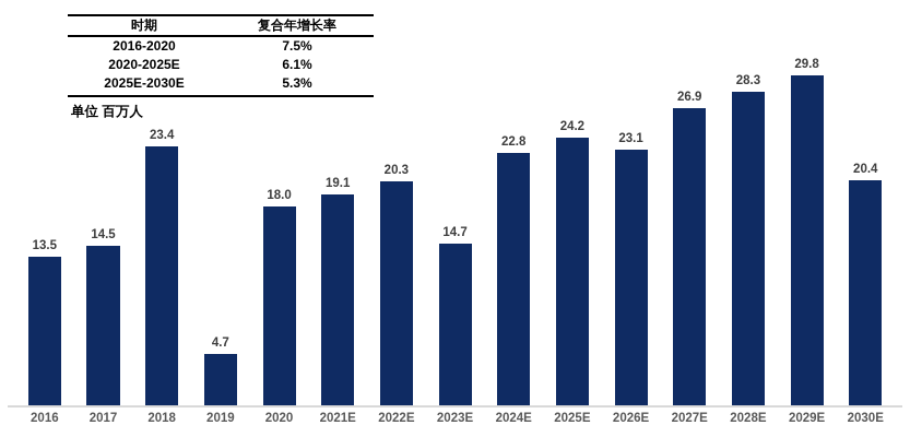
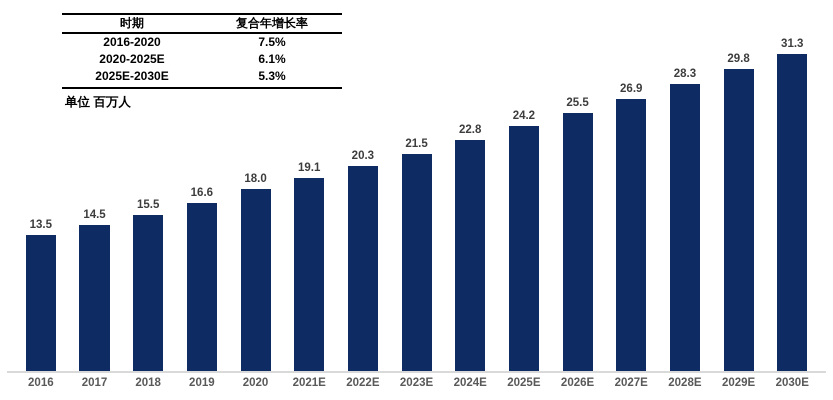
2018: 23.4 -> 15.5
2019: 4.7 -> 16.6
2023E: 14.7 -> 21.5
2026E: 23.1 -> 25.5
2030E: 20.4 -> 31.3
